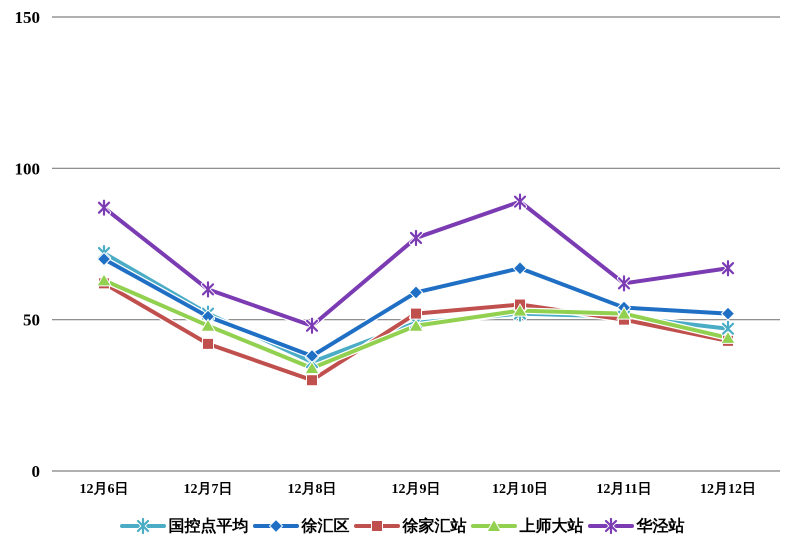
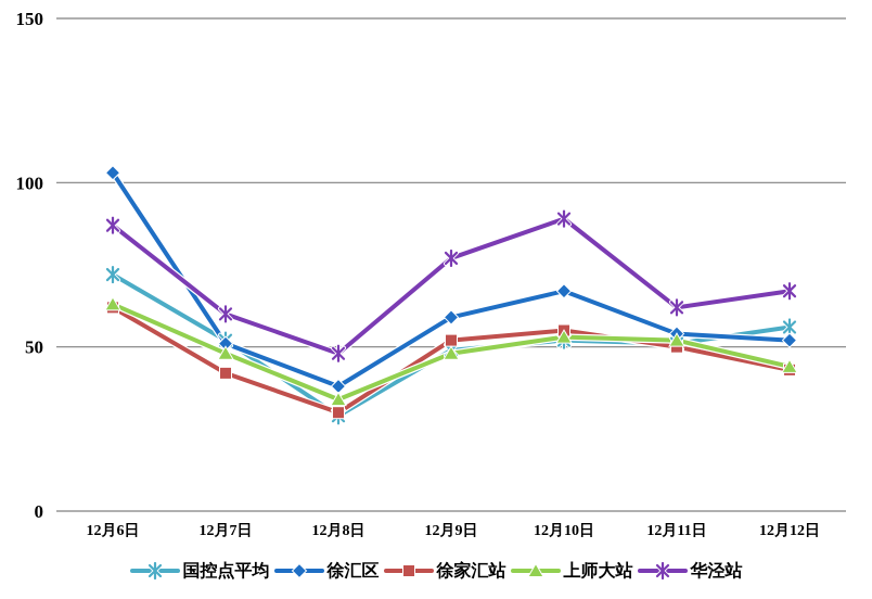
徐汇区/12月6日: 70 -> 103
国控点平均/12月8日: 36 -> 29
国控点平均/12月12日: 47 -> 56
